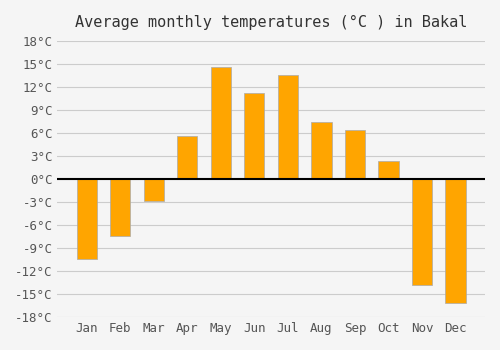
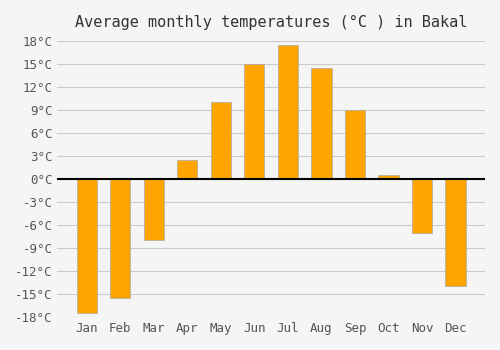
Jan: -10.4°C -> -17.5°C
Feb: -7.4°C -> -15.5°C
Mar: -2.8°C -> -8.0°C
Apr: 5.6°C -> 2.5°C
May: 14.6°C -> 10.0°C
Jun: 11.2°C -> 15.0°C
Jul: 13.6°C -> 17.5°C
Aug: 7.4°C -> 14.5°C
Sep: 6.4°C -> 9.0°C
Oct: 2.4°C -> 0.5°C
Nov: -13.8°C -> -7.0°C
Dec: -16.2°C -> -14.0°C
